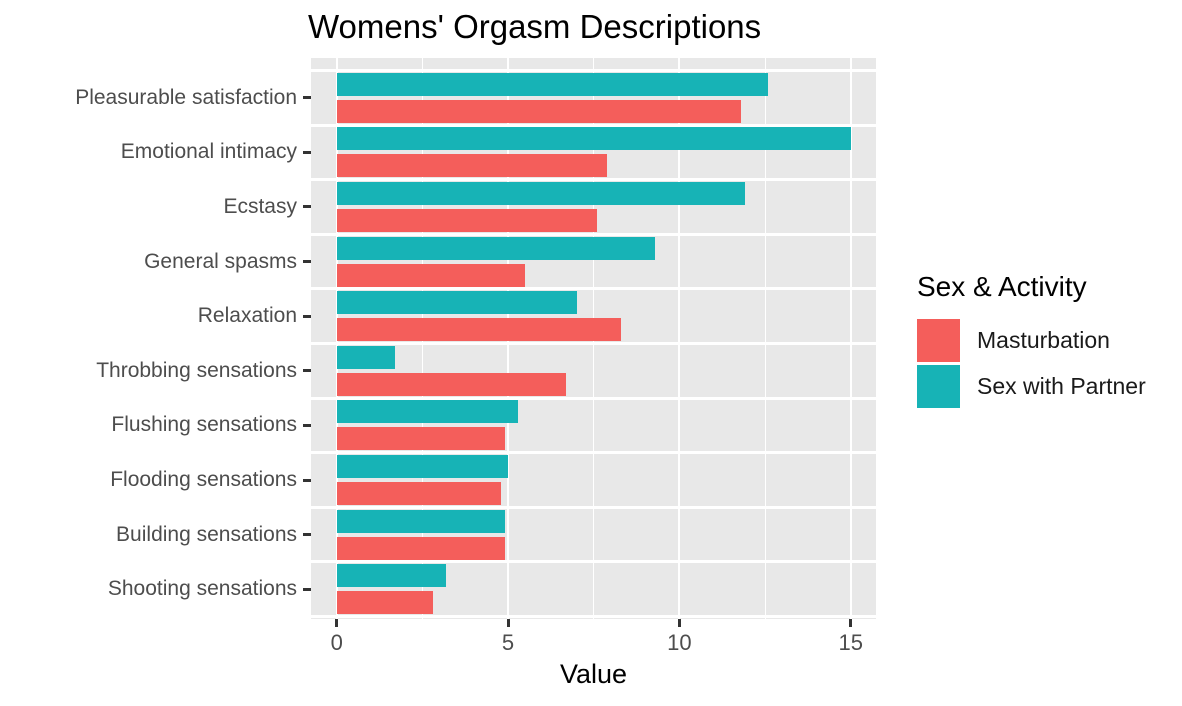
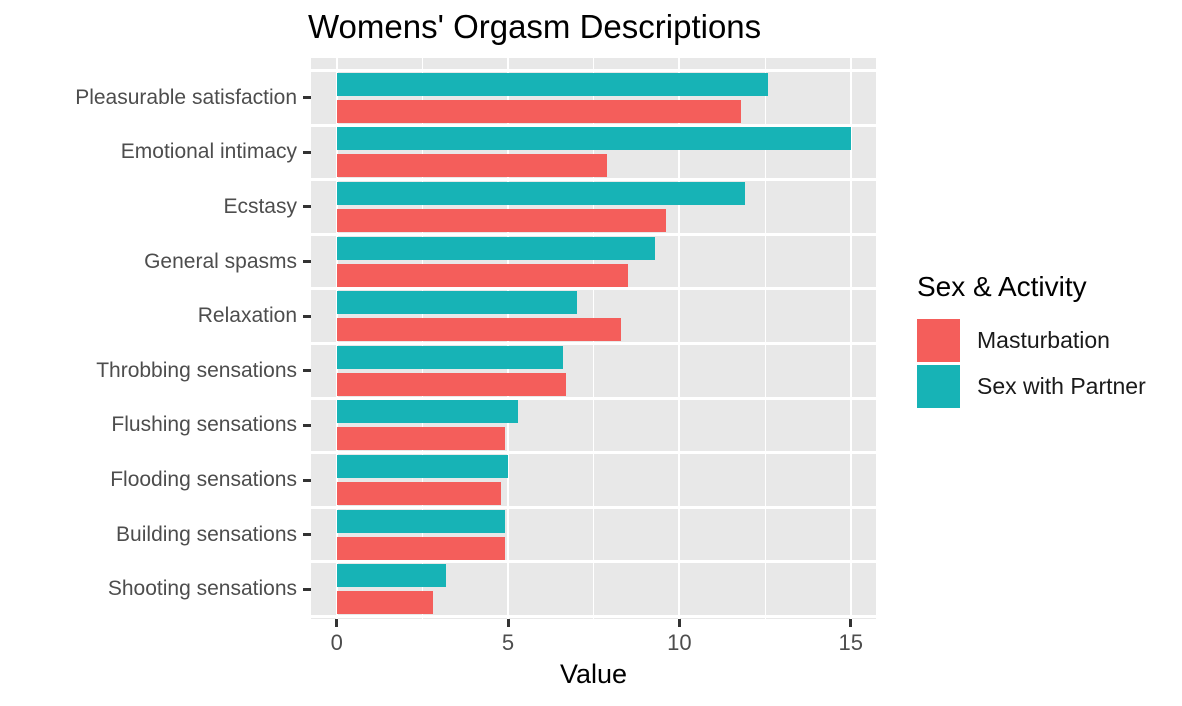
Masturbation/Ecstasy: 7.6 -> 9.6
Masturbation/General spasms: 5.5 -> 8.5
Sex with Partner/Throbbing sensations: 1.7 -> 6.6
